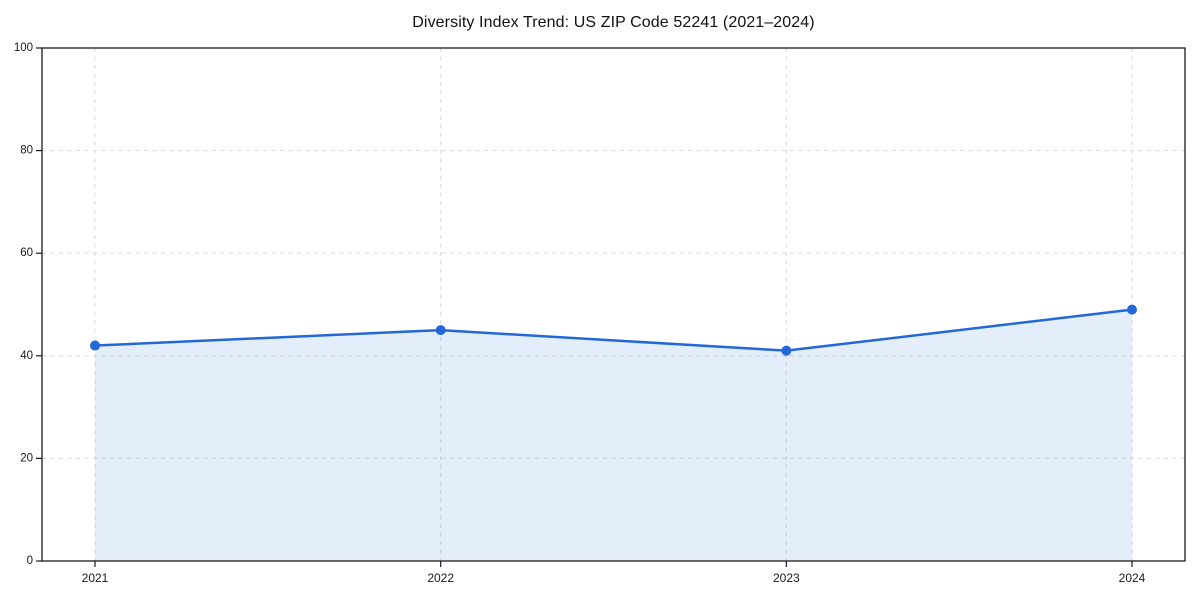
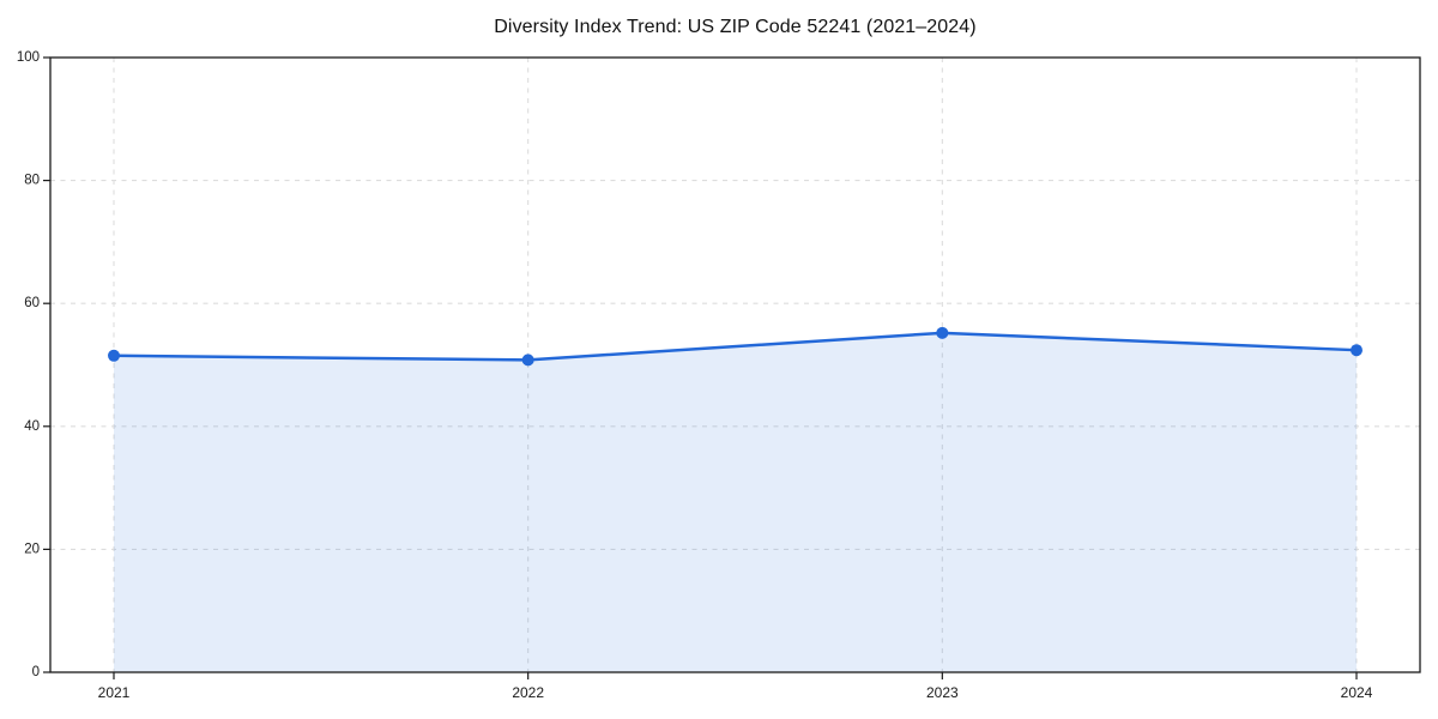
2021: 42 -> 52
2022: 45 -> 51
2023: 41 -> 55
2024: 49 -> 52
